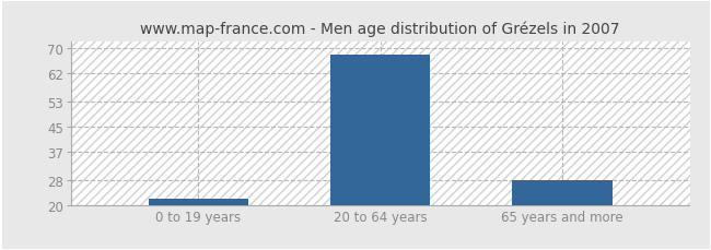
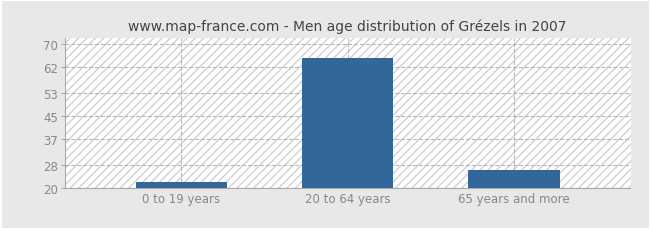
20 to 64 years: 68 -> 65
65 years and more: 28 -> 26
